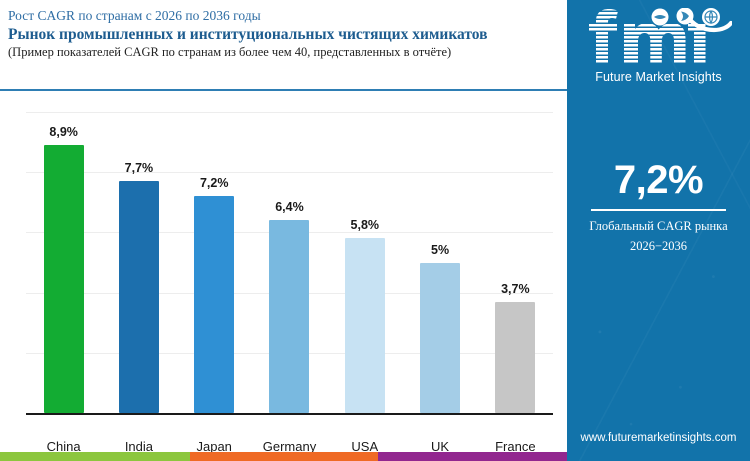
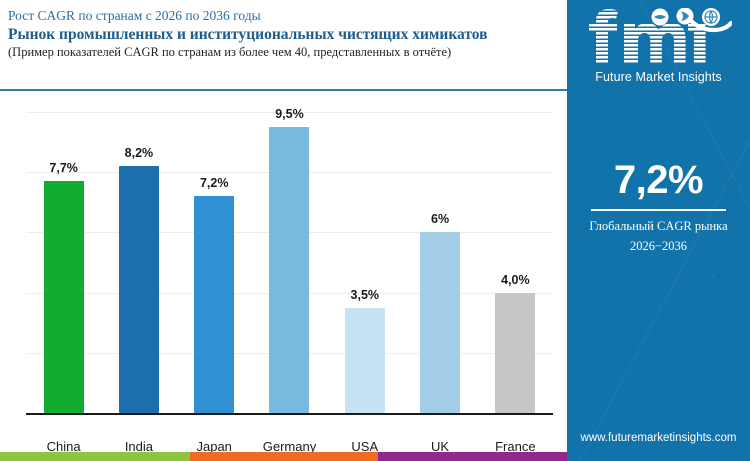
China: 8,9% -> 7,7%
India: 7,7% -> 8,2%
Germany: 6,4% -> 9,5%
USA: 5,8% -> 3,5%
UK: 5% -> 6%
France: 3,7% -> 4,0%
